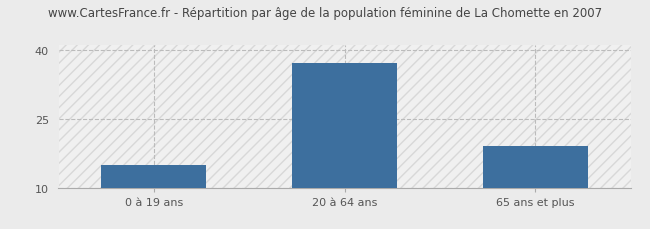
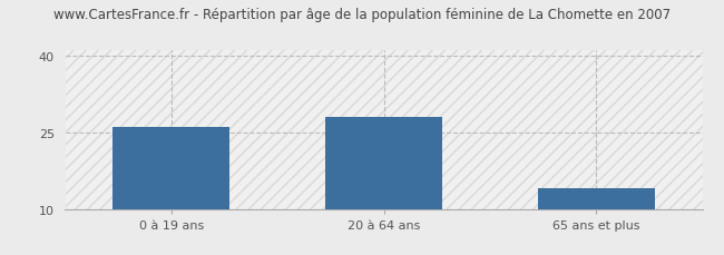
0 à 19 ans: 15 -> 26
20 à 64 ans: 37 -> 28
65 ans et plus: 19 -> 14
